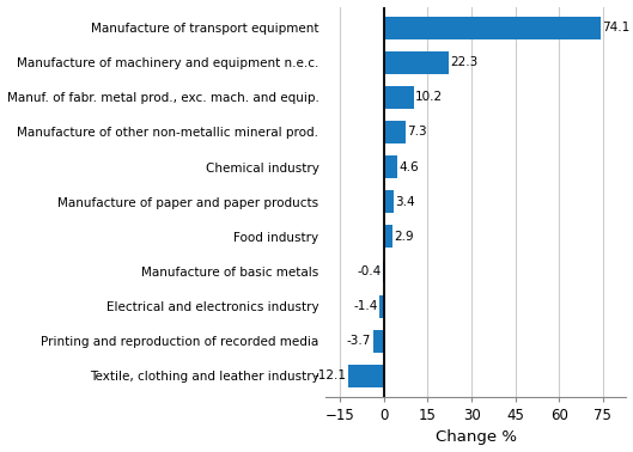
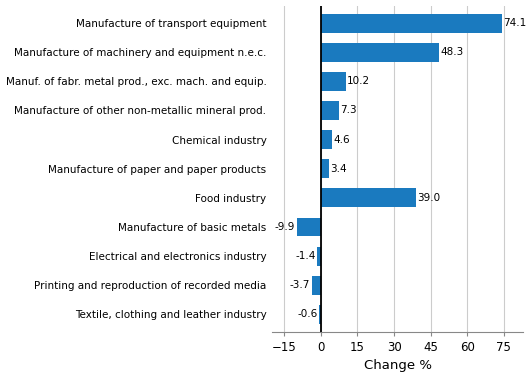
Manufacture of machinery and equipment n.e.c.: 22.3 -> 48.3
Food industry: 2.9 -> 39.0
Manufacture of basic metals: -0.4 -> -9.9
Textile, clothing and leather industry: -12.1 -> -0.6
